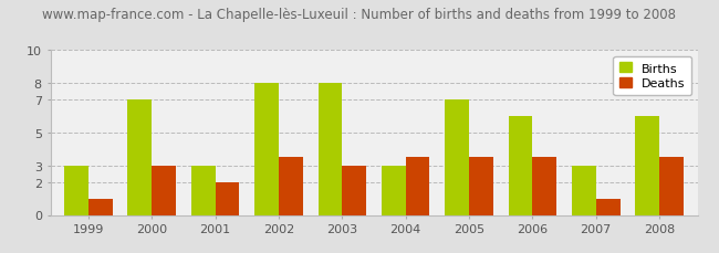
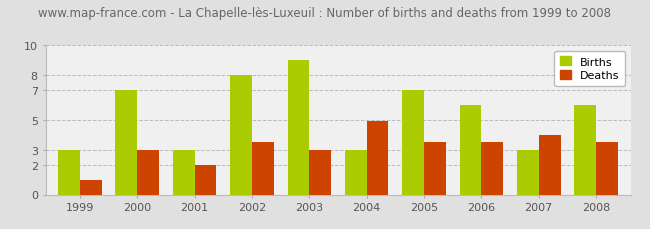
Births/2003: 8 -> 9
Deaths/2004: 3.5 -> 4.9
Deaths/2007: 1.0 -> 4.0
